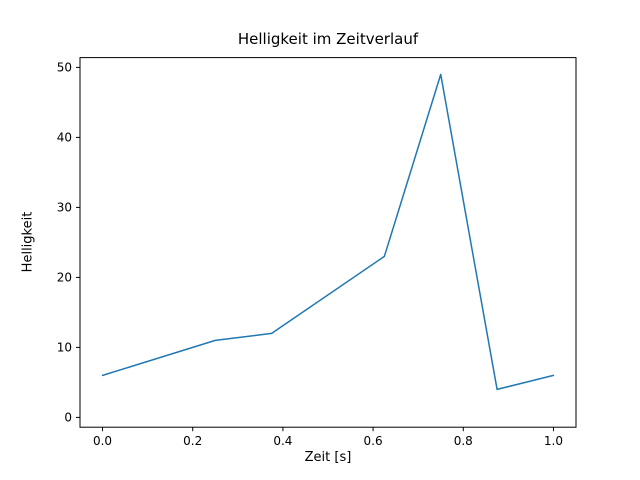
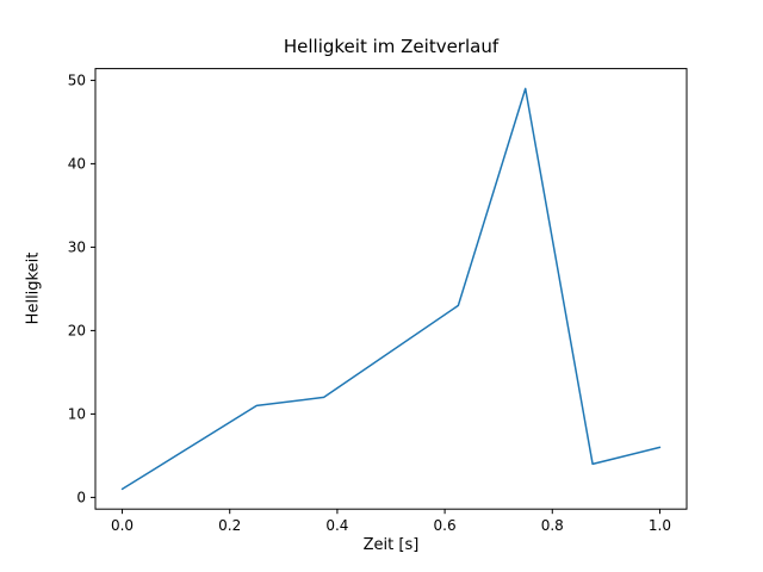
0.0: 6 -> 1
